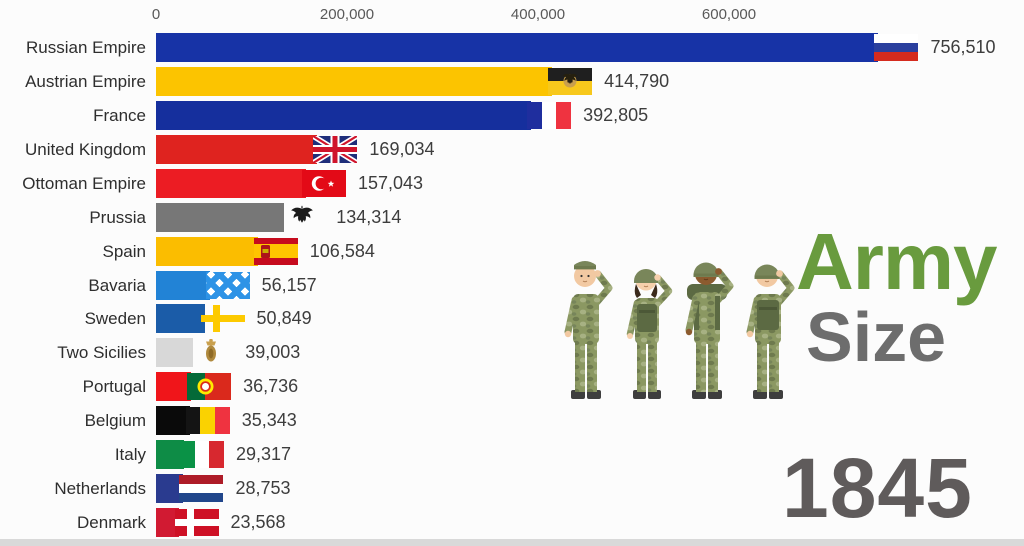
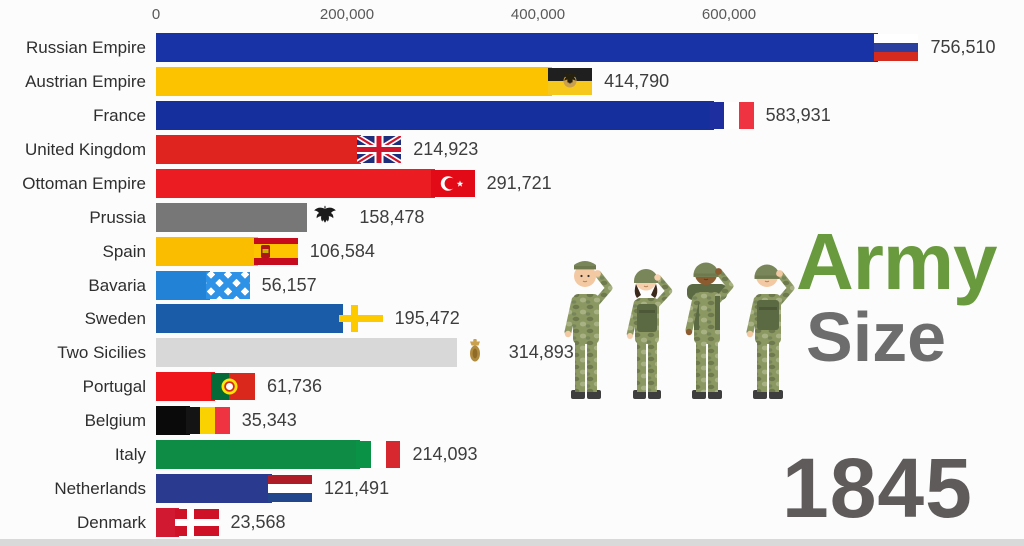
France: 392,805 -> 583,931
United Kingdom: 169,034 -> 214,923
Ottoman Empire: 157,043 -> 291,721
Prussia: 134,314 -> 158,478
Sweden: 50,849 -> 195,472
Two Sicilies: 39,003 -> 314,893
Portugal: 36,736 -> 61,736
Italy: 29,317 -> 214,093
Netherlands: 28,753 -> 121,491
